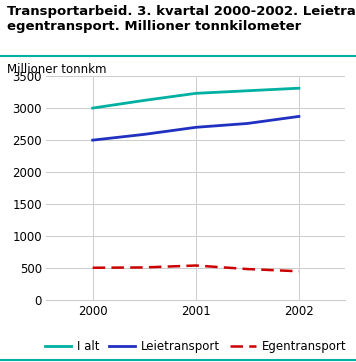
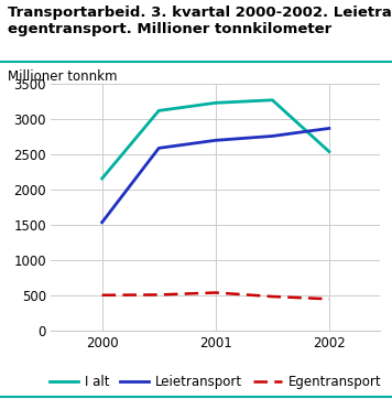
I alt/2000: 3000 -> 2160
Leietransport/2000: 2500 -> 1540
I alt/2002: 3310 -> 2540
